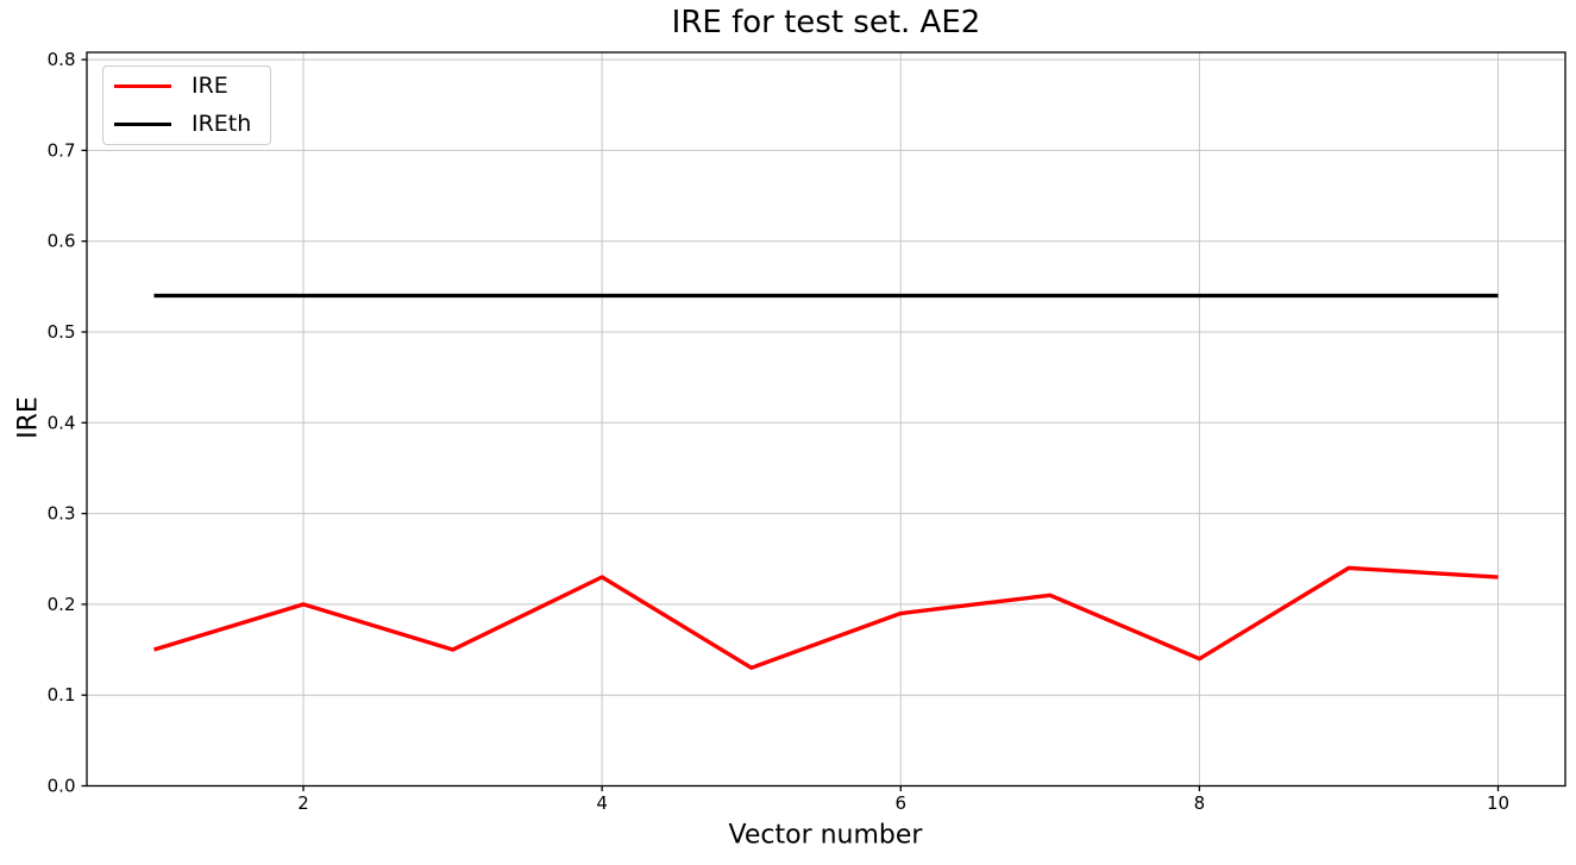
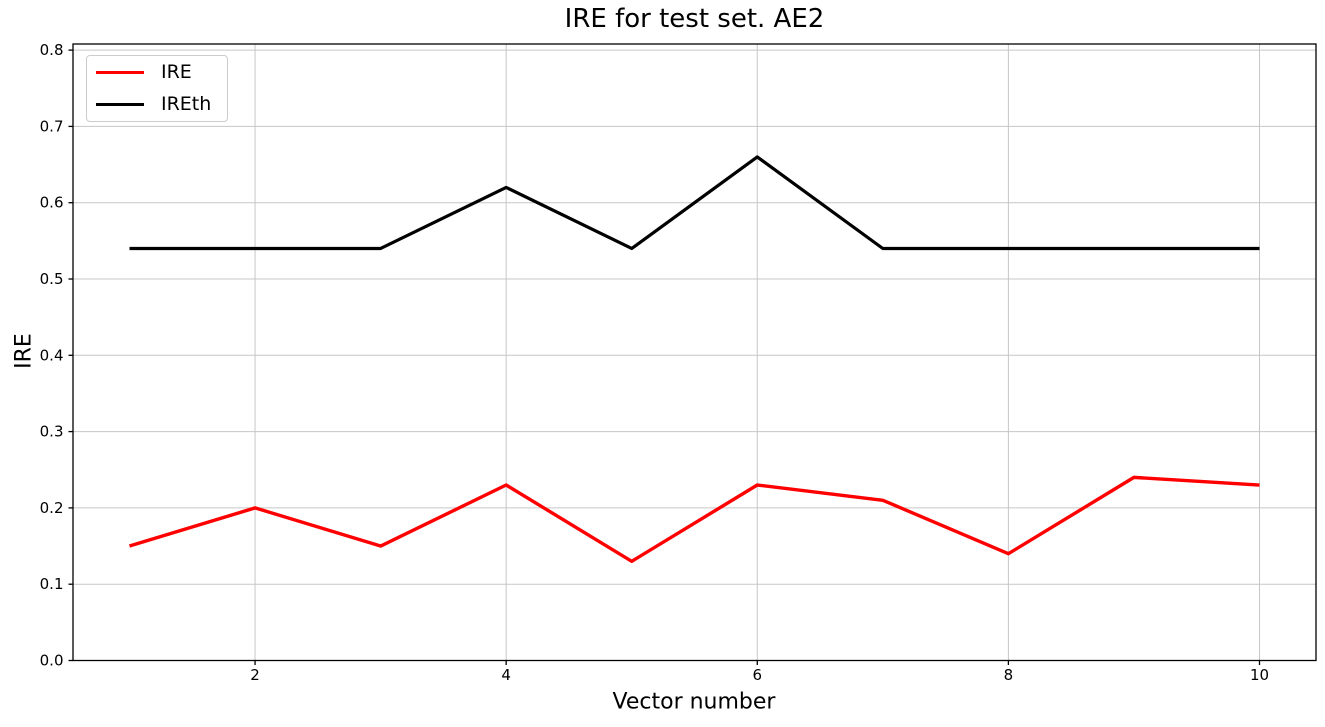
IREth/4: 0.54 -> 0.62
IRE/6: 0.19 -> 0.23
IREth/6: 0.54 -> 0.66
